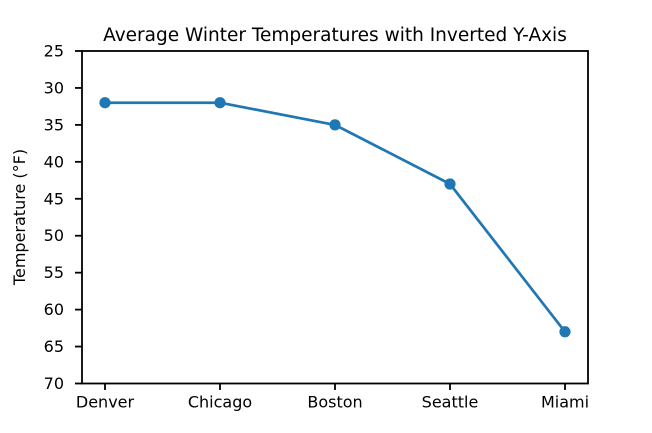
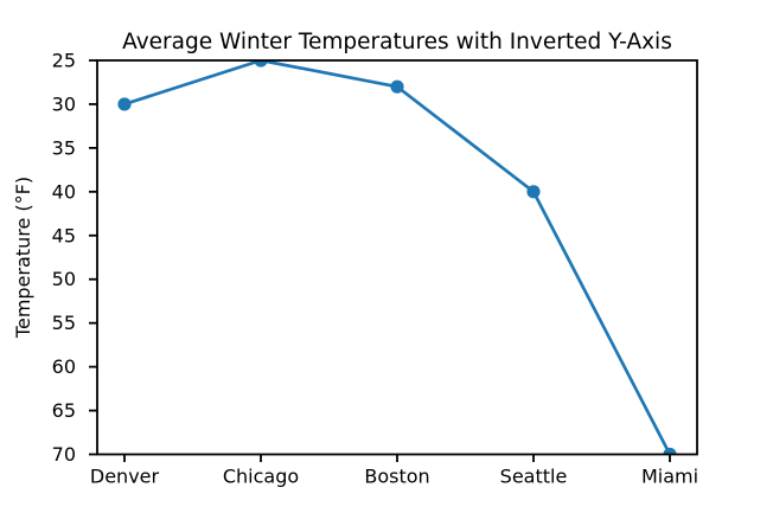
Denver: 32 -> 30
Chicago: 32 -> 25
Boston: 35 -> 28
Seattle: 43 -> 40
Miami: 63 -> 70
